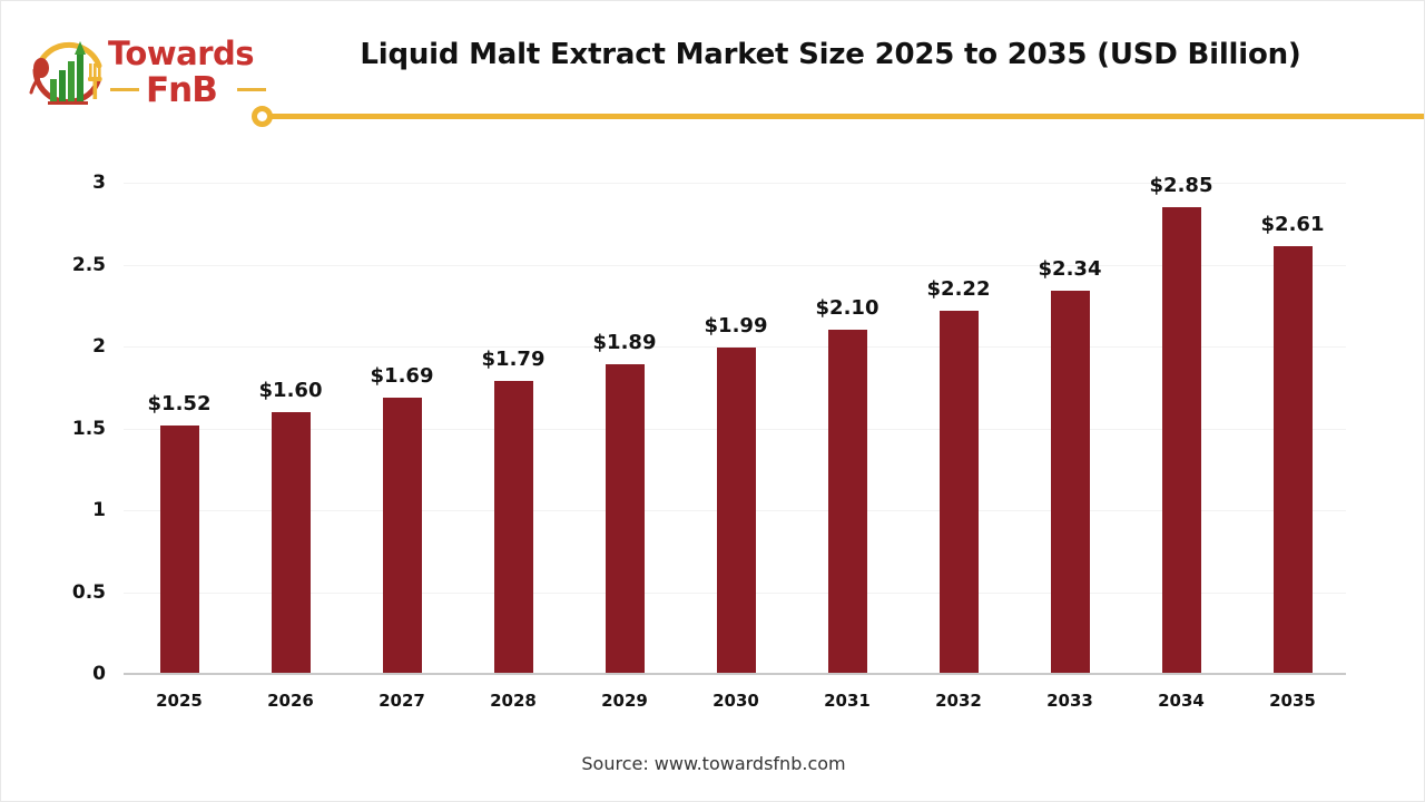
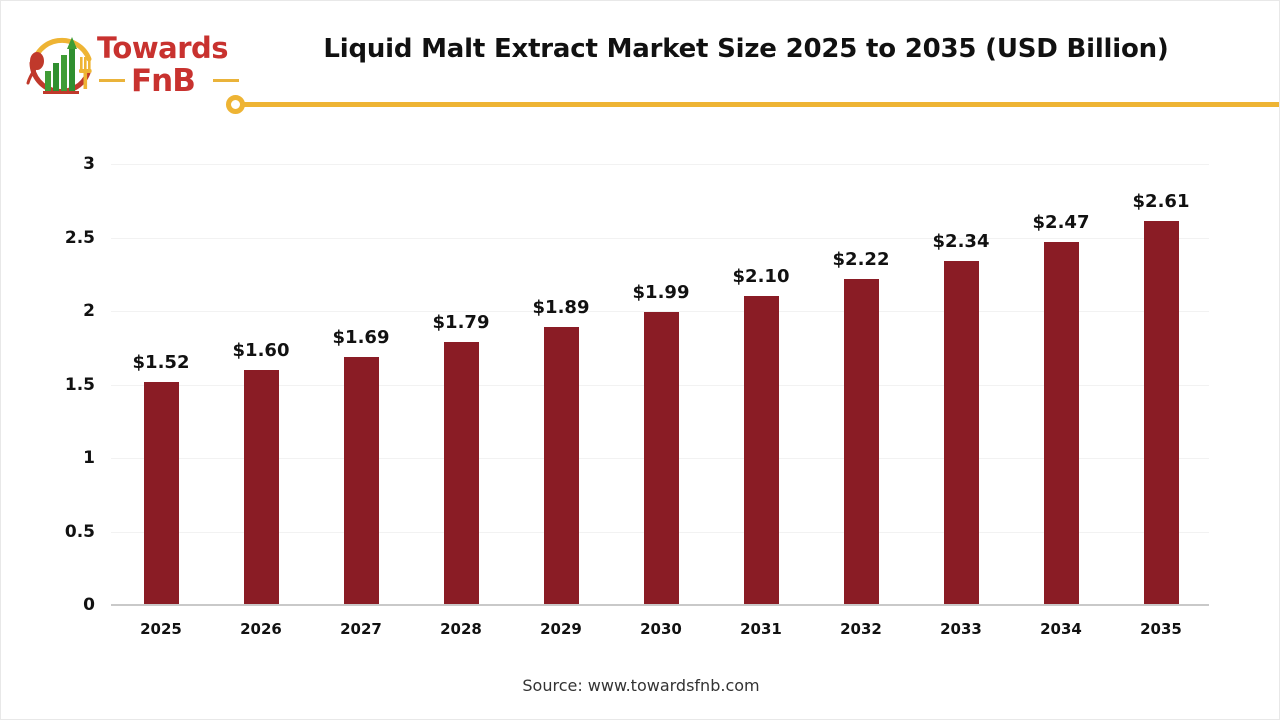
2034: $2.85 -> $2.47
